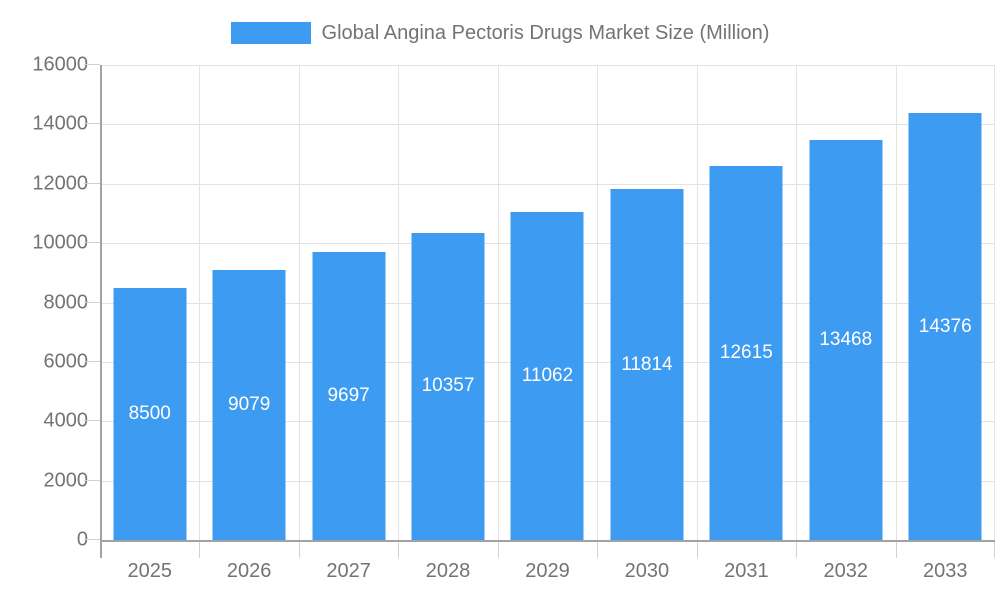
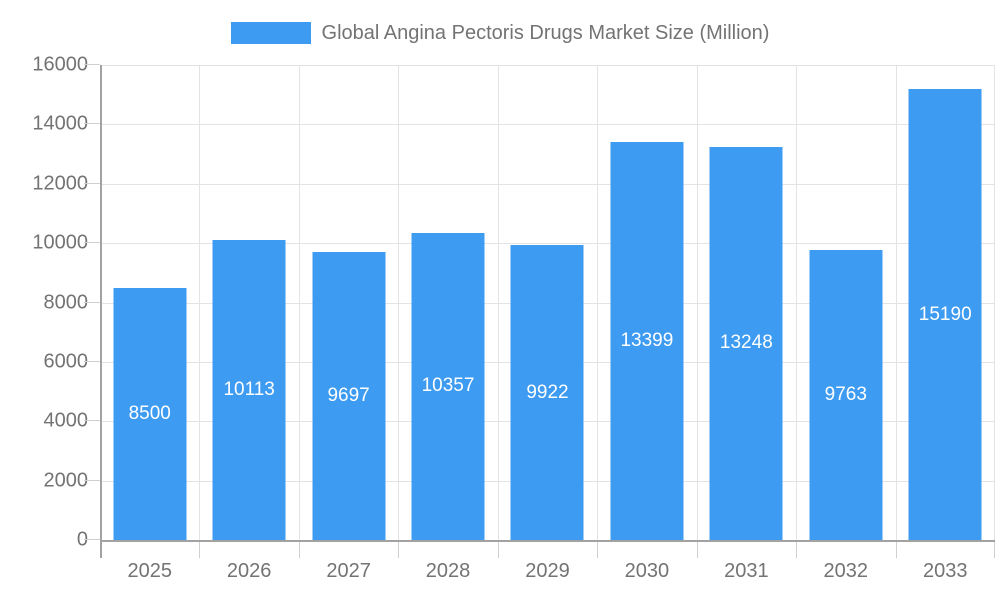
2026: 9079 -> 10113
2029: 11062 -> 9922
2030: 11814 -> 13399
2031: 12615 -> 13248
2032: 13468 -> 9763
2033: 14376 -> 15190
